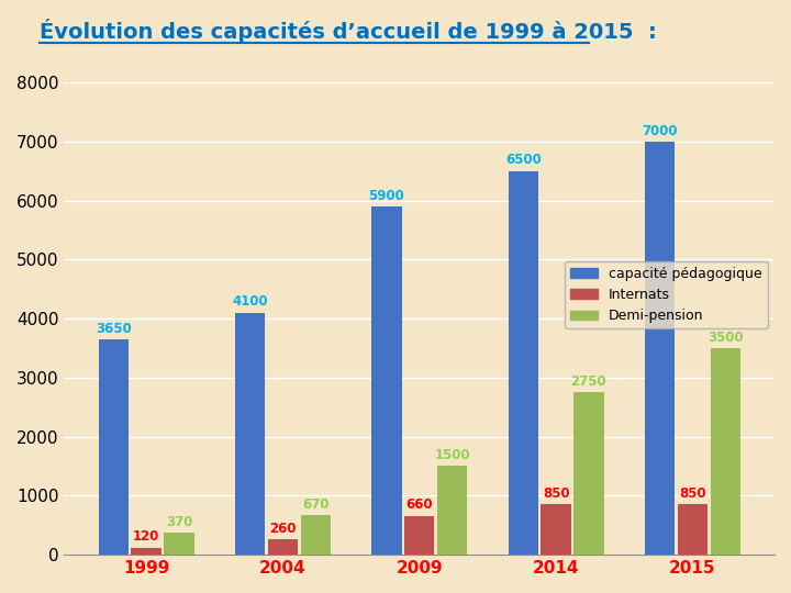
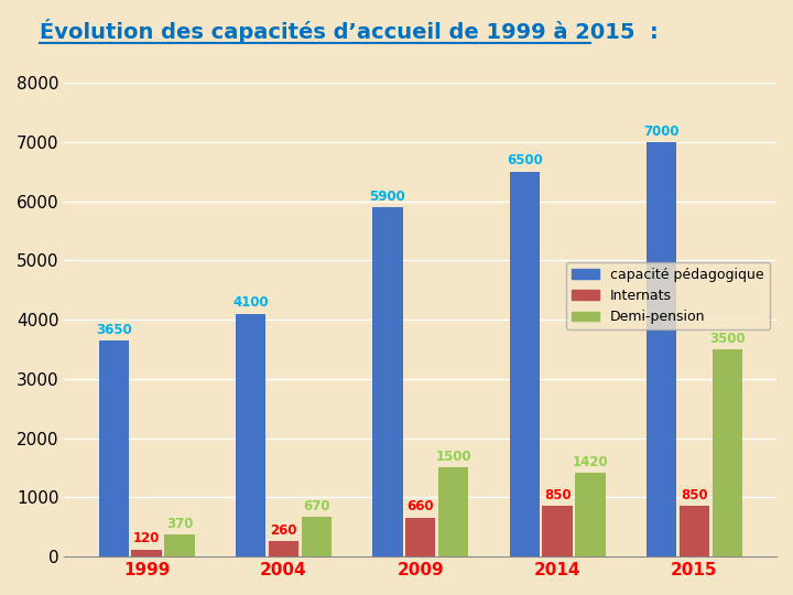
Demi-pension/2014: 2750 -> 1420
